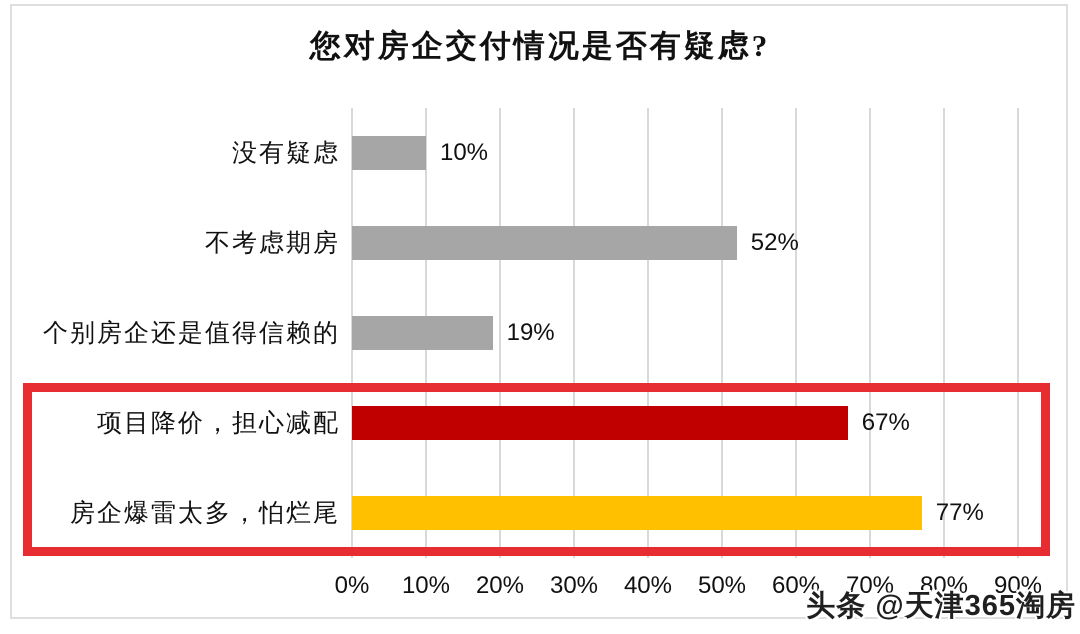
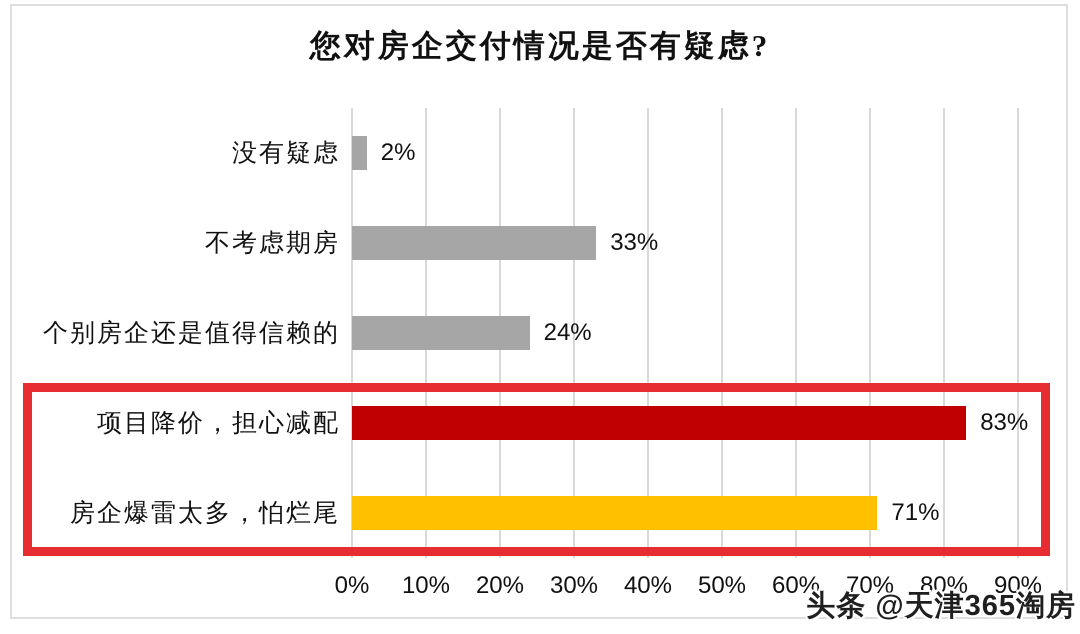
没有疑虑: 10% -> 2%
不考虑期房: 52% -> 33%
个别房企还是值得信赖的: 19% -> 24%
项目降价，担心减配: 67% -> 83%
房企爆雷太多，怕烂尾: 77% -> 71%
